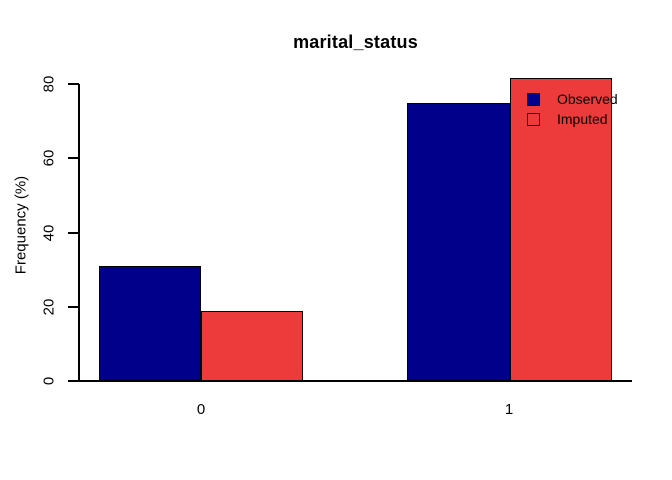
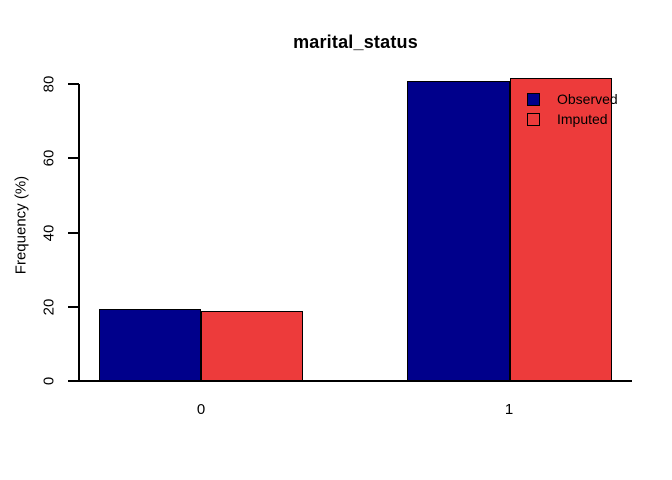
Observed/0: 31 -> 20
Observed/1: 75 -> 81
